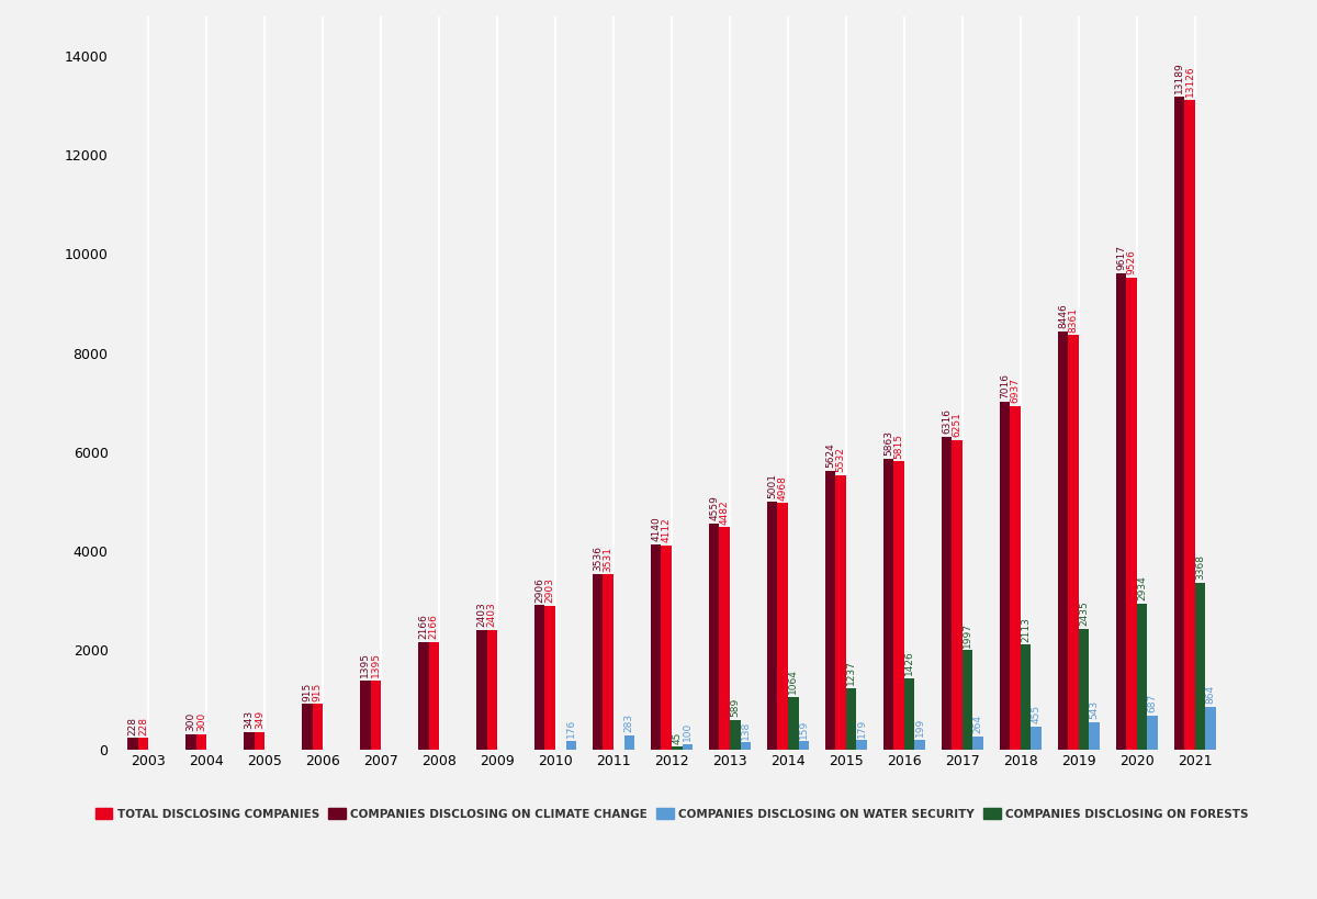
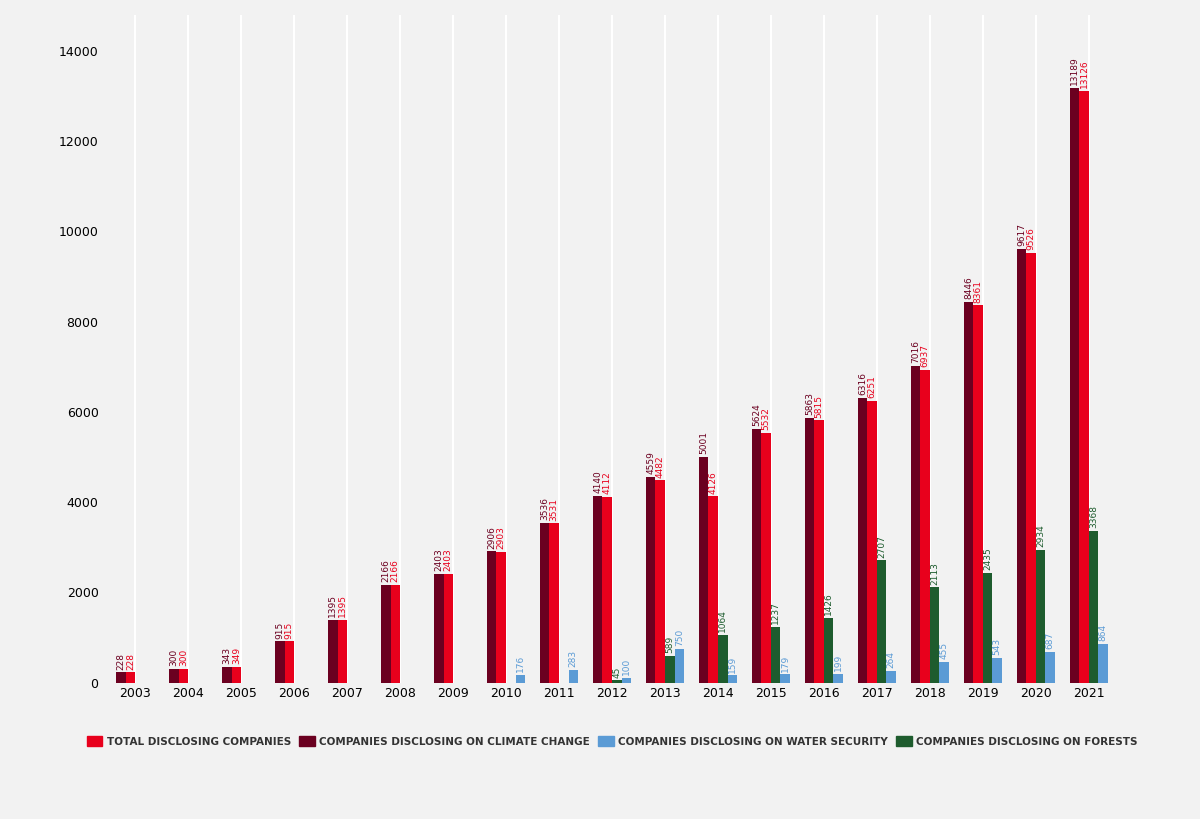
COMPANIES DISCLOSING ON WATER SECURITY/2013: 138 -> 750
TOTAL DISCLOSING COMPANIES/2014: 4968 -> 4126
COMPANIES DISCLOSING ON FORESTS/2017: 1997 -> 2707
